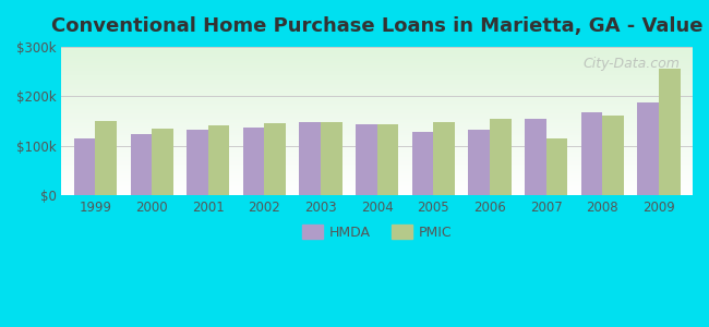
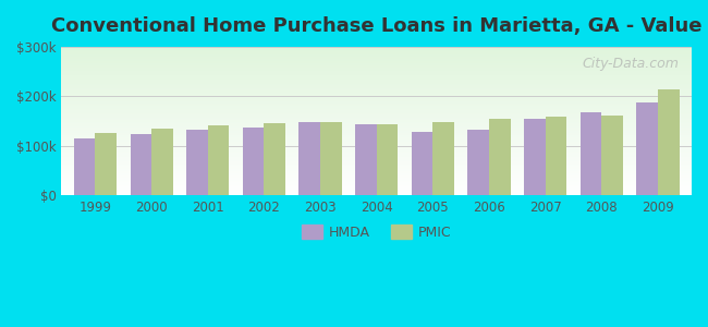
PMIC/1999: $150k -> $127k
PMIC/2007: $115k -> $160k
PMIC/2009: $255k -> $215k
